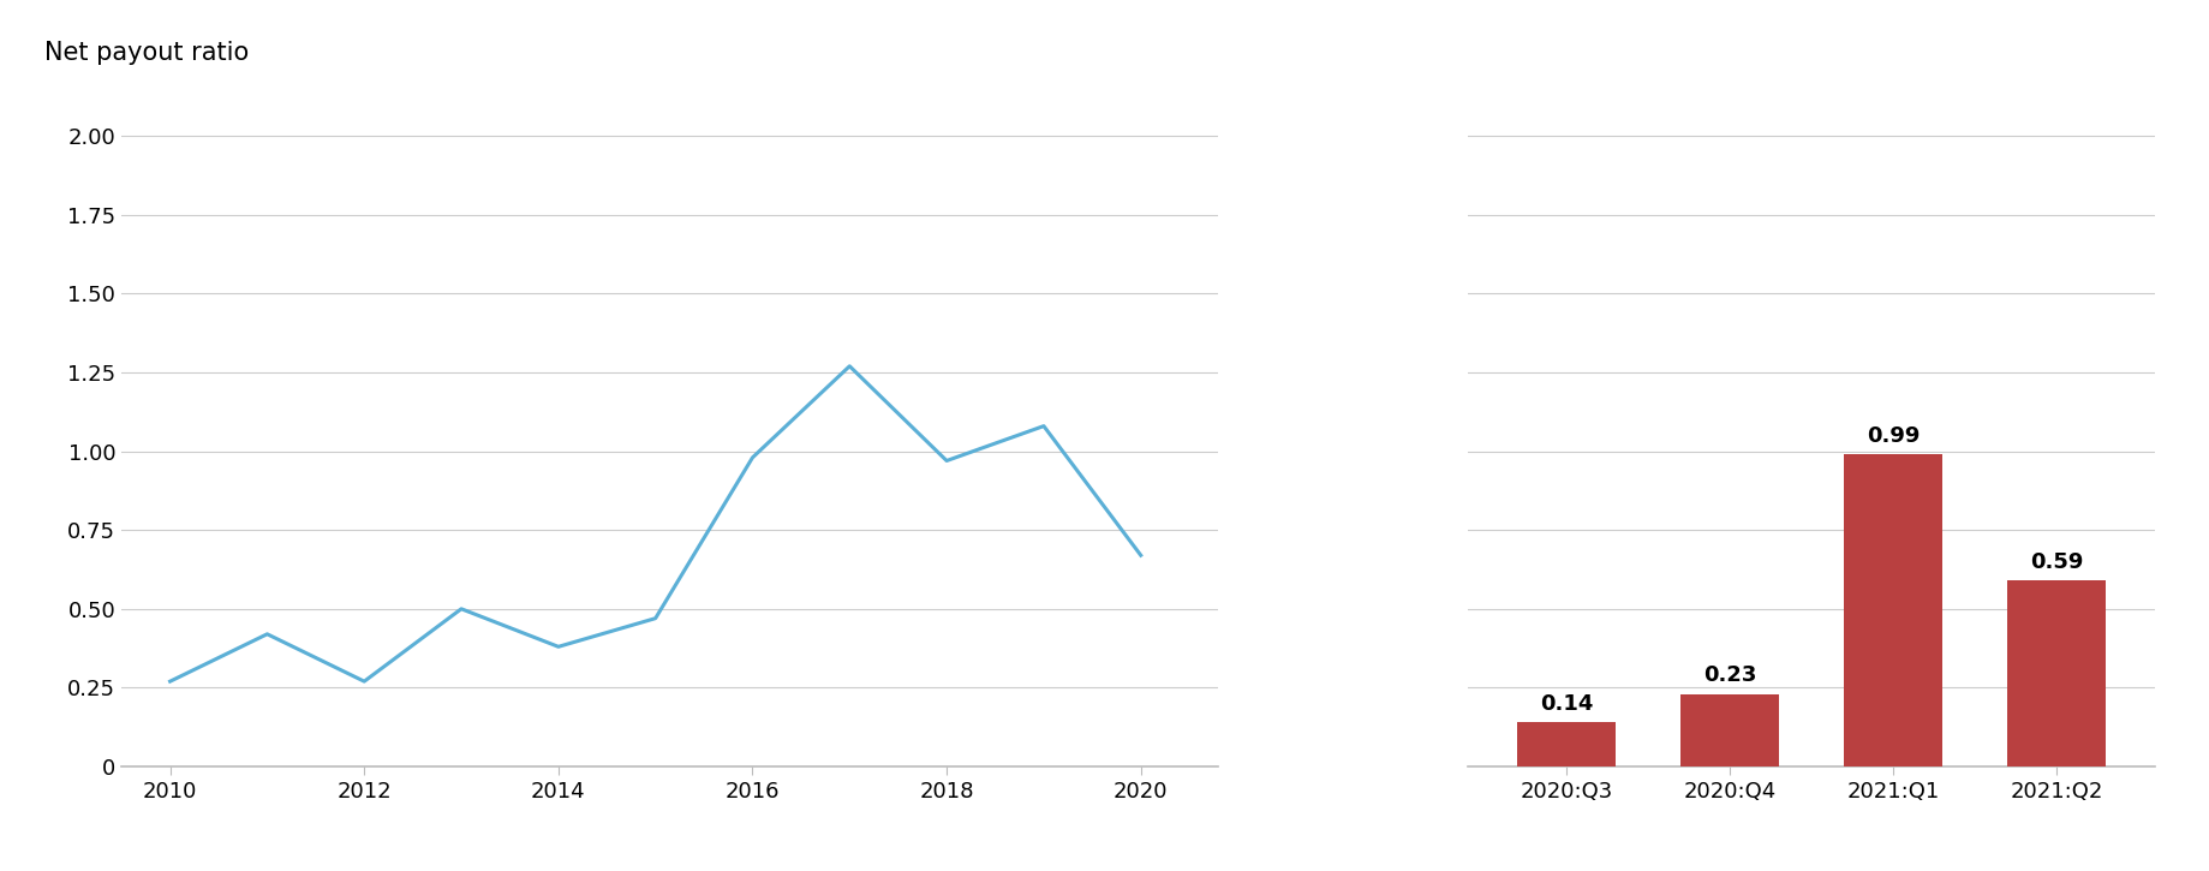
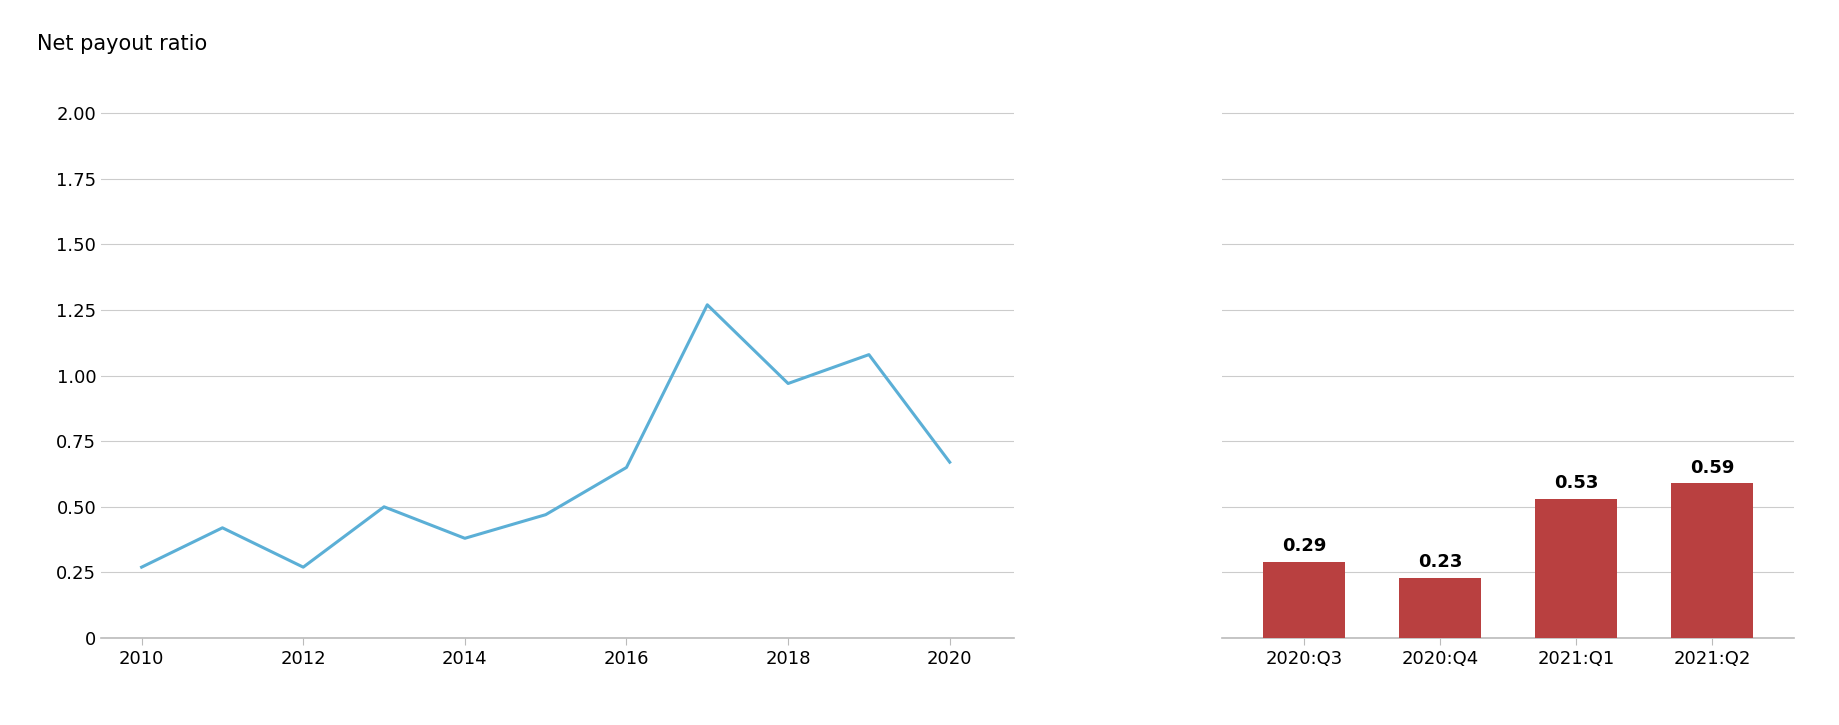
2016: 0.98 -> 0.65
2020:Q3: 0.14 -> 0.29
2021:Q1: 0.99 -> 0.53
